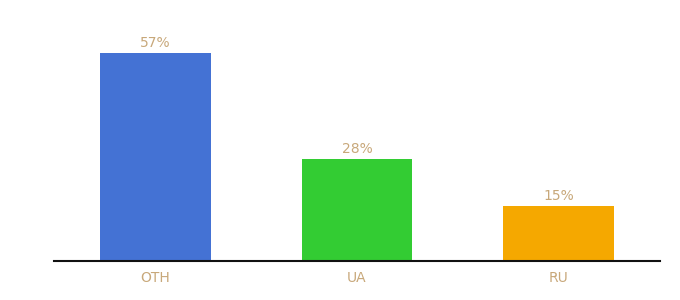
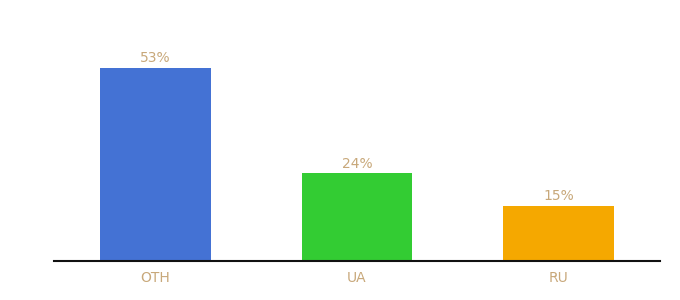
OTH: 57% -> 53%
UA: 28% -> 24%
